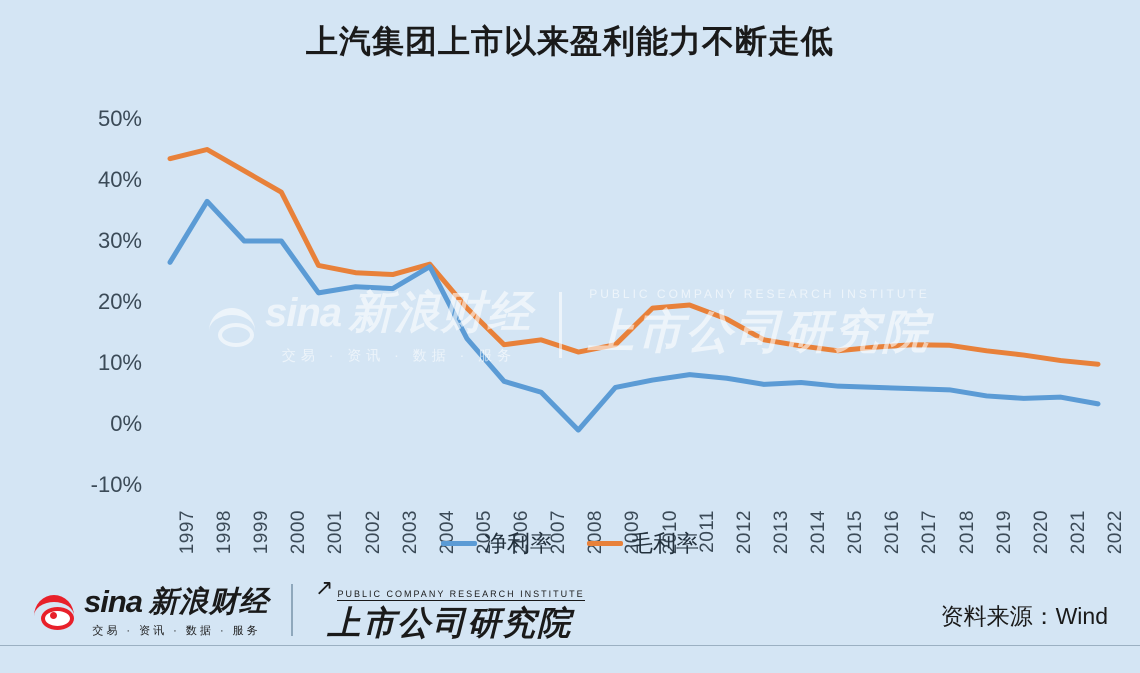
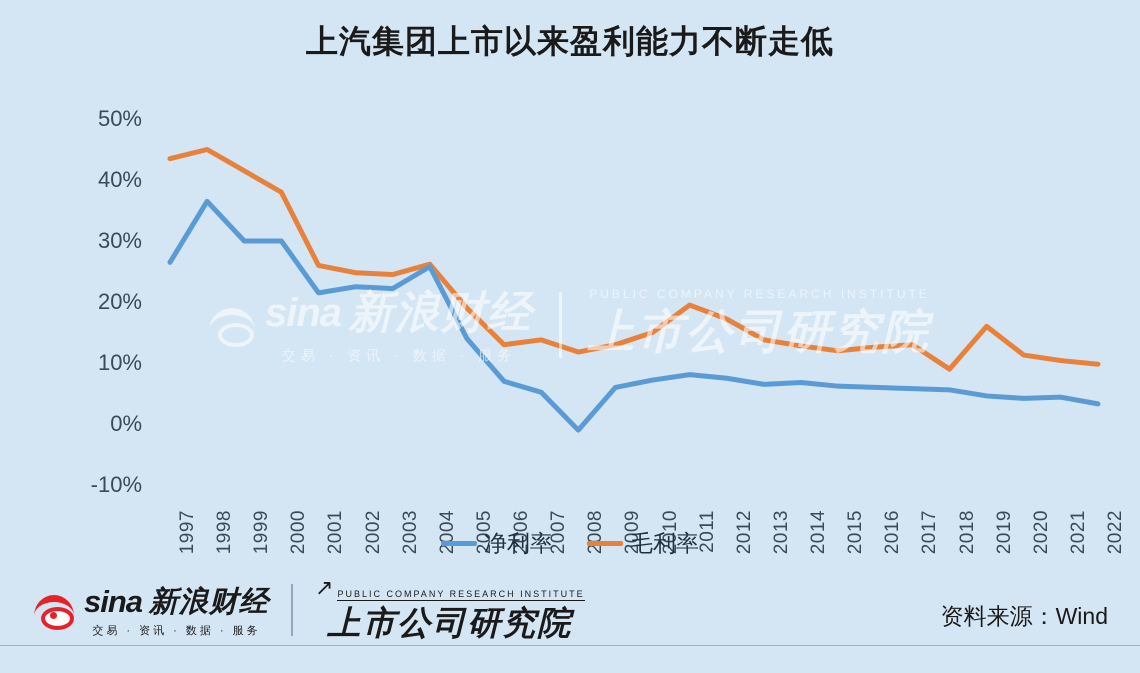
毛利率/2010: 19% -> 15%
毛利率/2018: 13% -> 9%
毛利率/2019: 12% -> 16%
